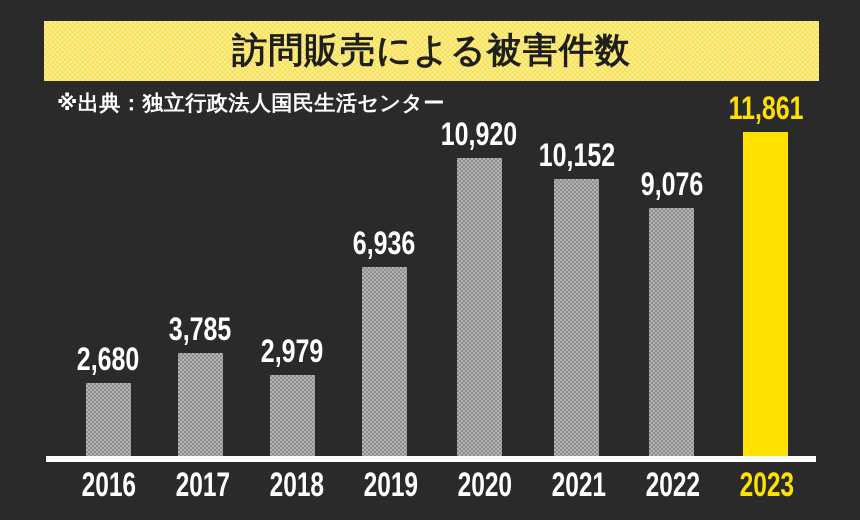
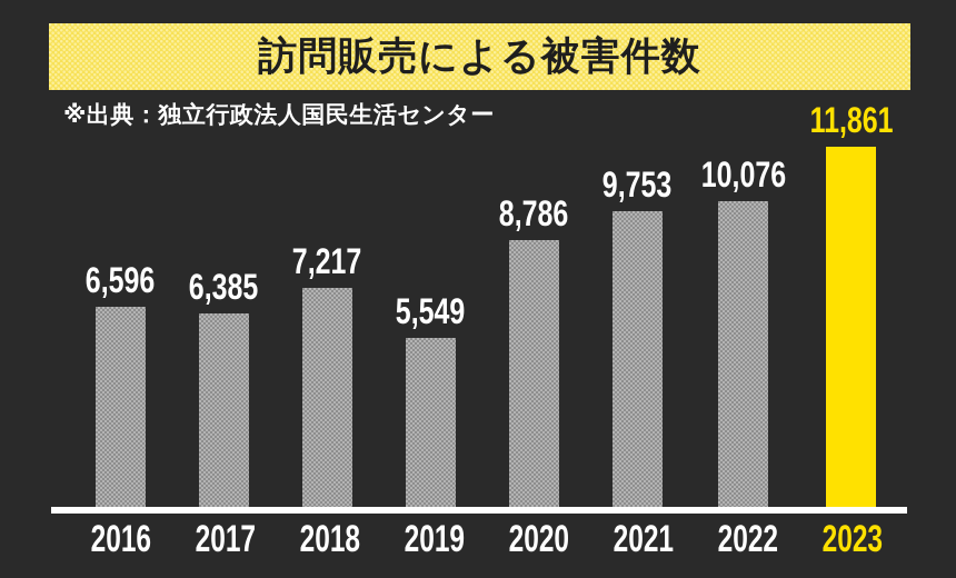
2016: 2,680 -> 6,596
2017: 3,785 -> 6,385
2018: 2,979 -> 7,217
2019: 6,936 -> 5,549
2020: 10,920 -> 8,786
2021: 10,152 -> 9,753
2022: 9,076 -> 10,076
